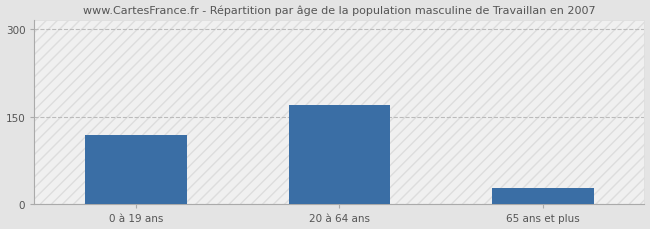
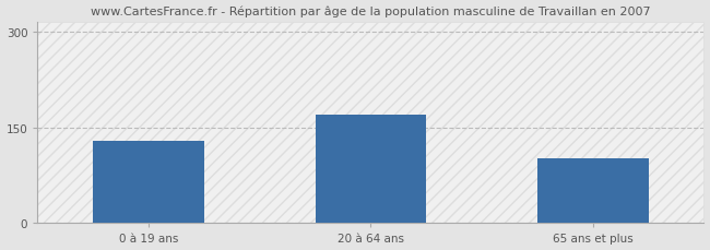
0 à 19 ans: 118 -> 128
65 ans et plus: 28 -> 102
